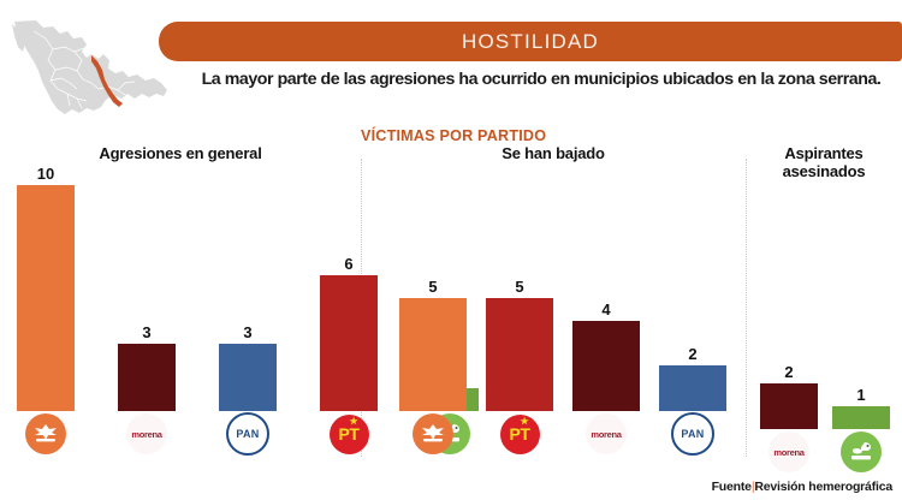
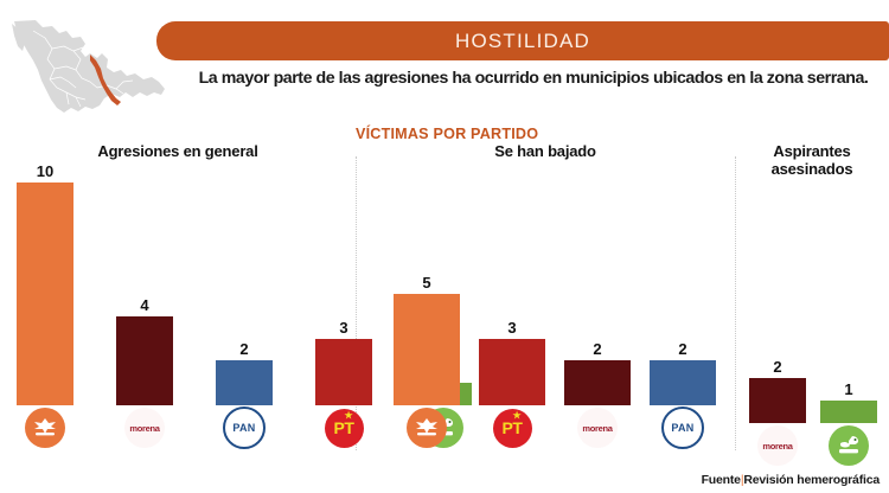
Agresiones en general/morena: 3 -> 4
Agresiones en general/PAN: 3 -> 2
Agresiones en general/PT: 6 -> 3
Se han bajado/PT: 5 -> 3
Se han bajado/morena: 4 -> 2
